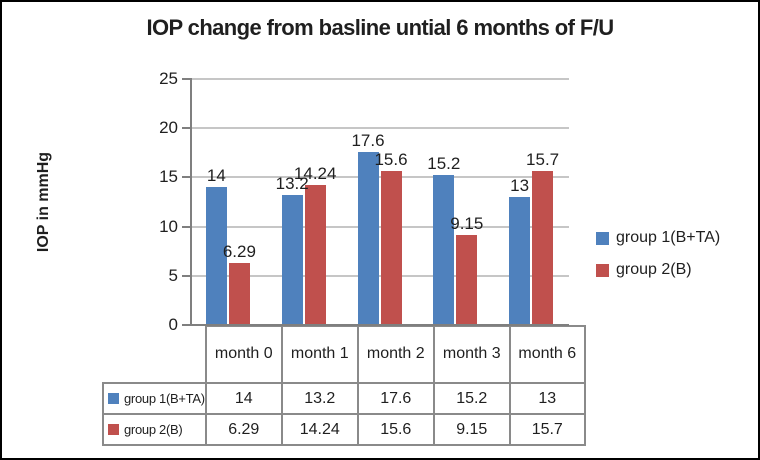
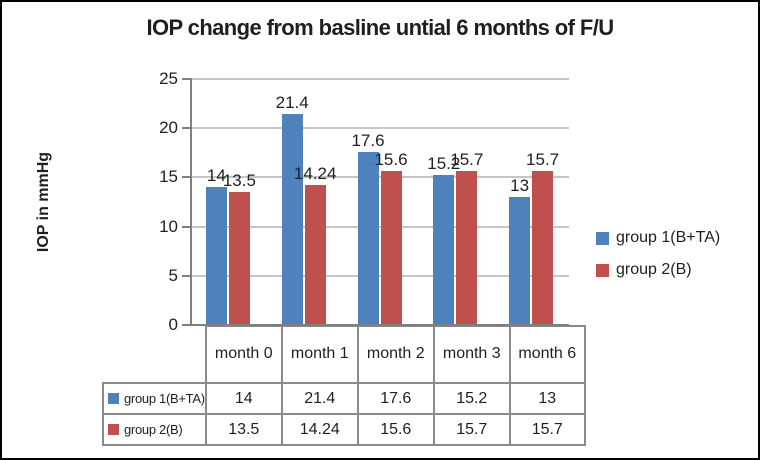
group 2(B)/month 0: 6.29 -> 13.5
group 1(B+TA)/month 1: 13.2 -> 21.4
group 2(B)/month 3: 9.15 -> 15.7
